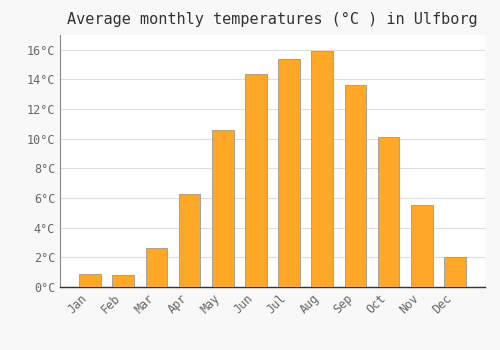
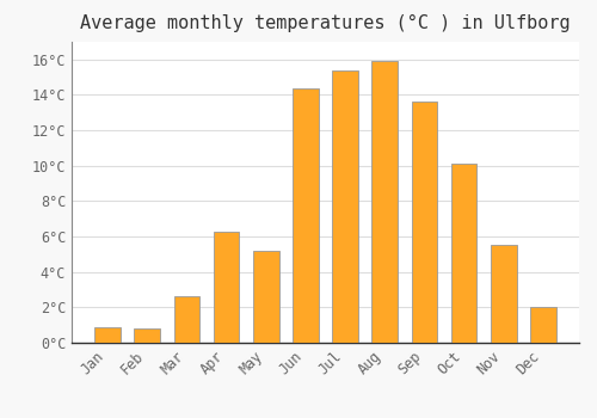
May: 10.6°C -> 5.2°C
